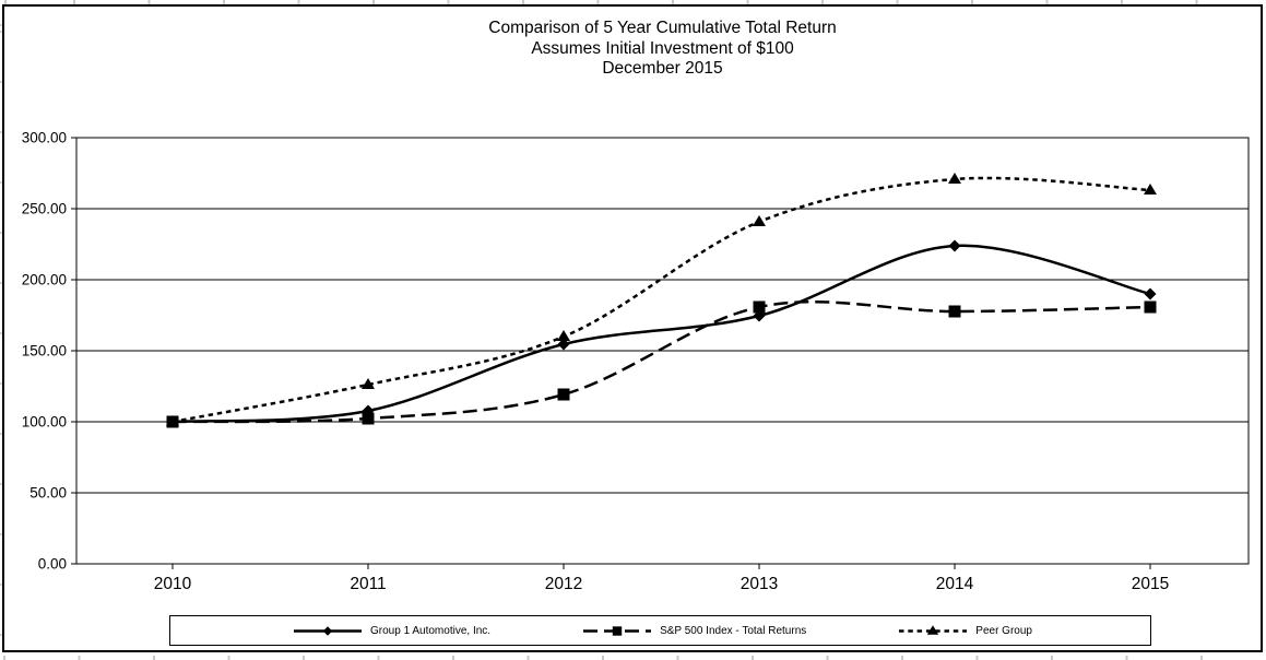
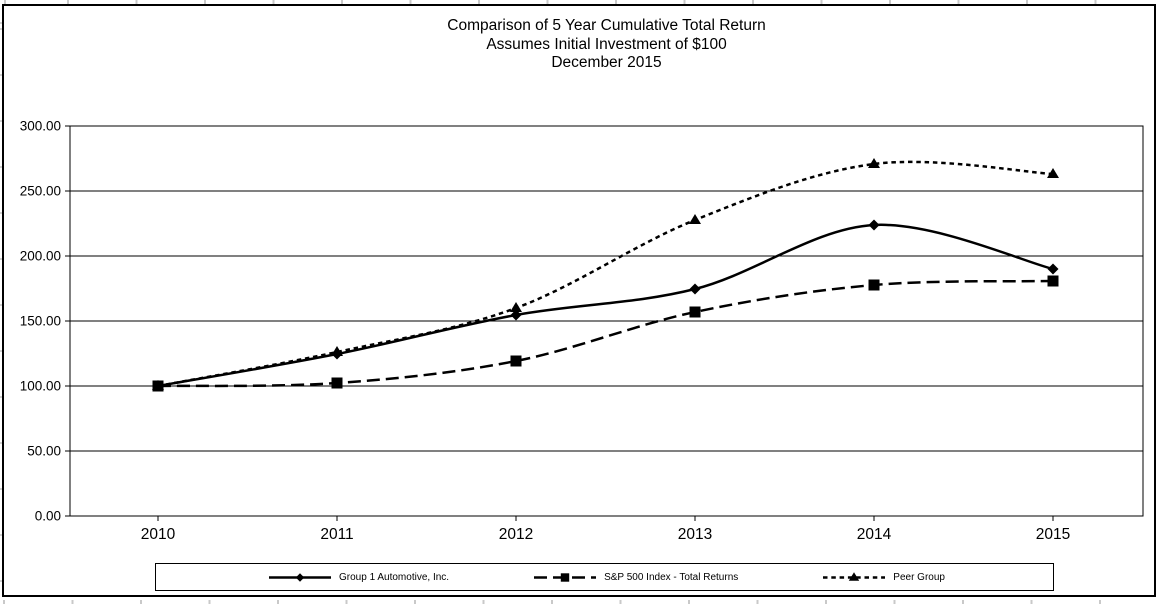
Group 1 Automotive, Inc./2011: 108 -> 125
S&P 500 Index - Total Returns/2013: 181 -> 157
Peer Group/2013: 241 -> 228
